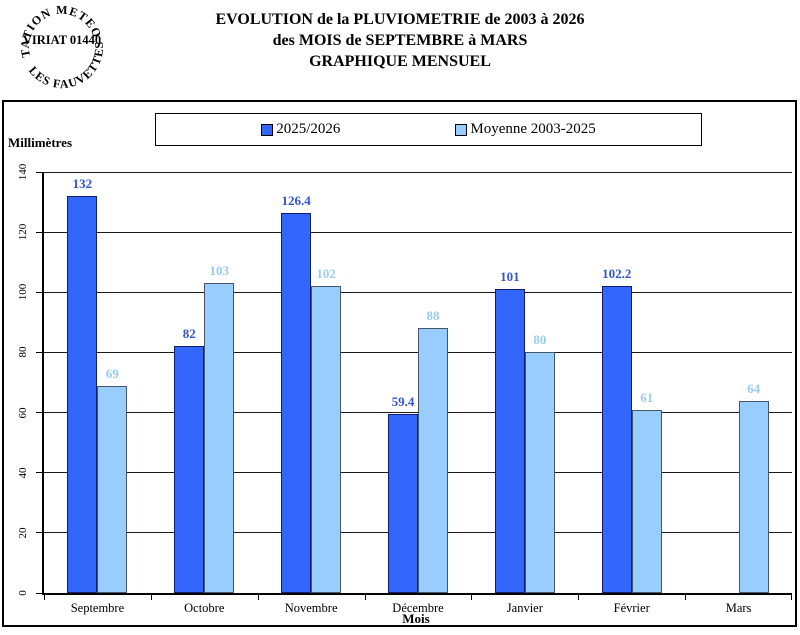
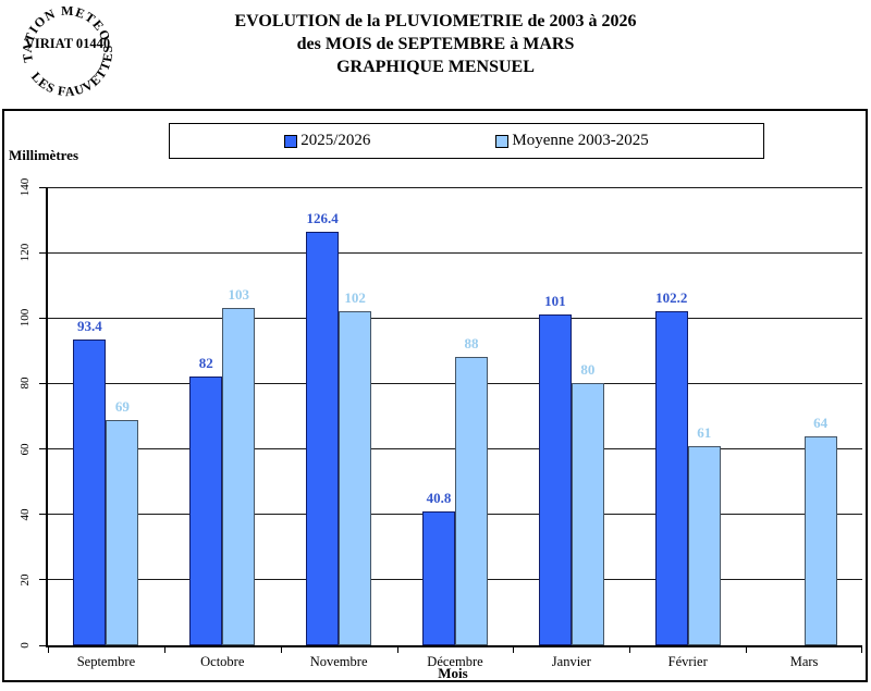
2025/2026/Septembre: 132 -> 93.4
2025/2026/Décembre: 59.4 -> 40.8
